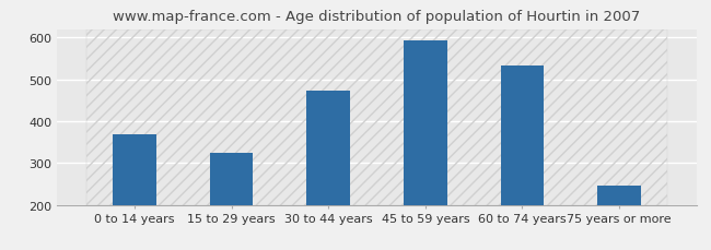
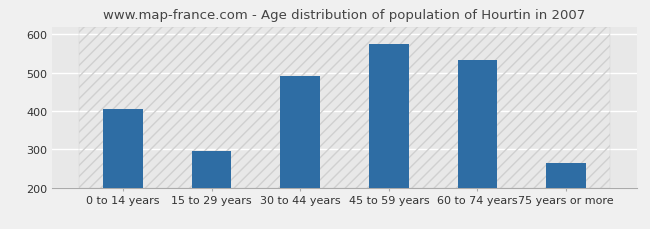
0 to 14 years: 368 -> 405
15 to 29 years: 324 -> 295
30 to 44 years: 474 -> 490
45 to 59 years: 592 -> 575
75 years or more: 246 -> 265
